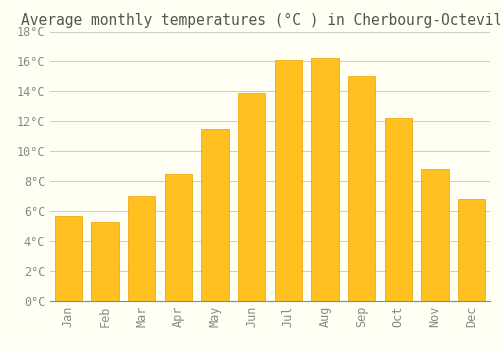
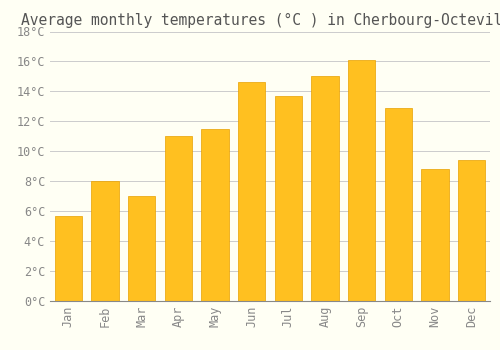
Feb: 5.3°C -> 8.0°C
Apr: 8.5°C -> 11.0°C
Jun: 13.9°C -> 14.6°C
Jul: 16.1°C -> 13.7°C
Aug: 16.2°C -> 15.0°C
Sep: 15.0°C -> 16.1°C
Oct: 12.2°C -> 12.9°C
Dec: 6.8°C -> 9.4°C
